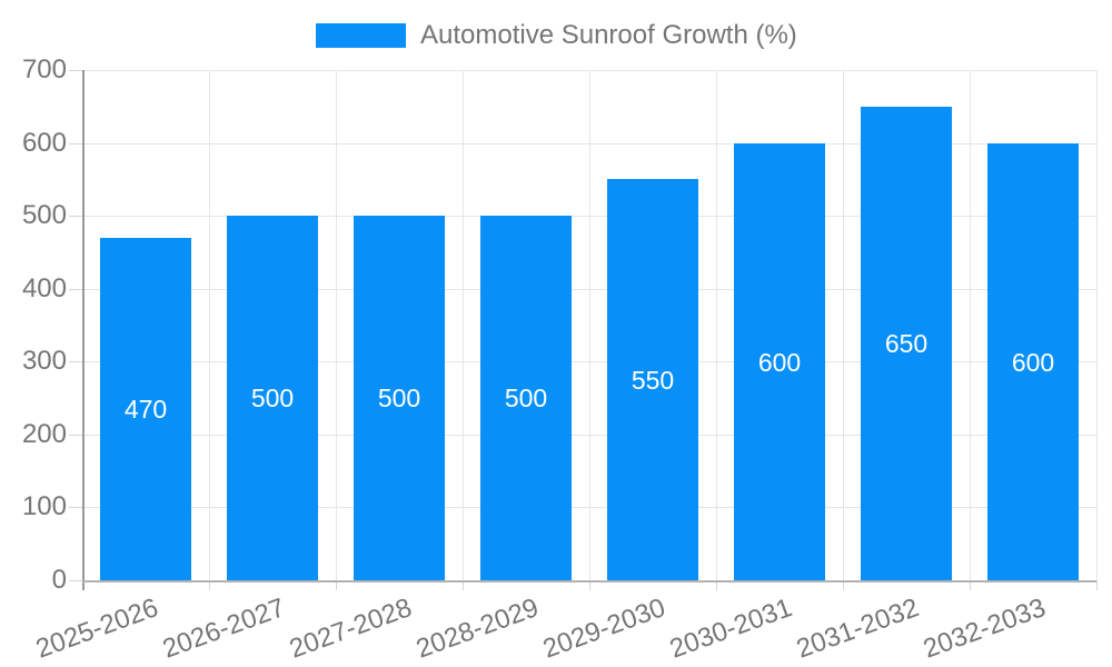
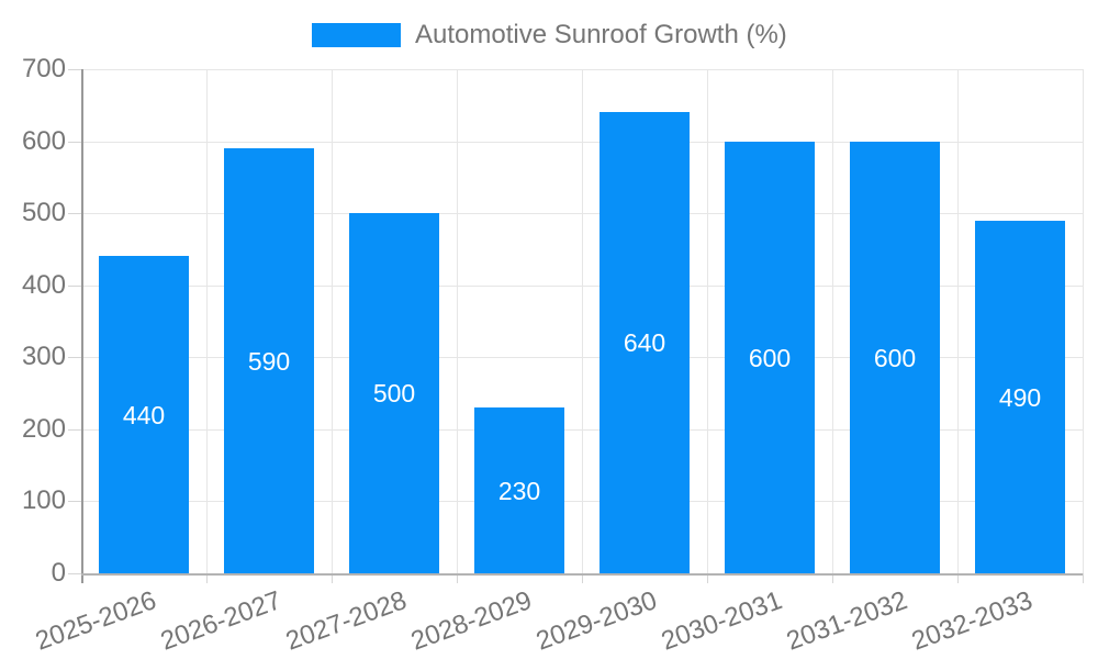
2025-2026: 470 -> 440
2026-2027: 500 -> 590
2028-2029: 500 -> 230
2029-2030: 550 -> 640
2031-2032: 650 -> 600
2032-2033: 600 -> 490
